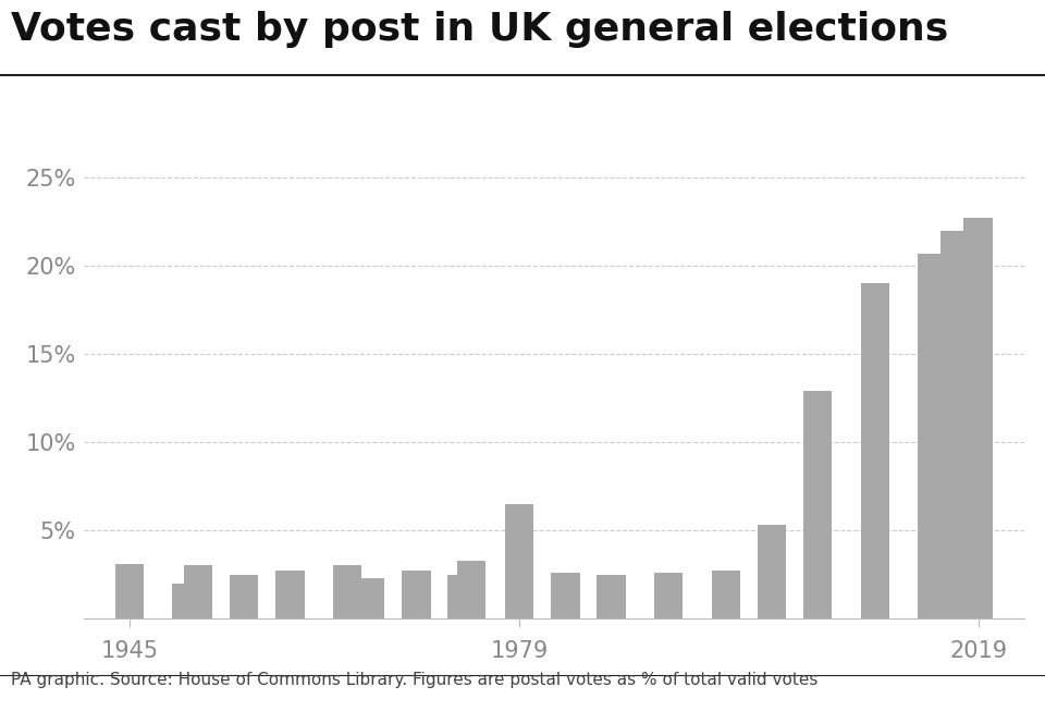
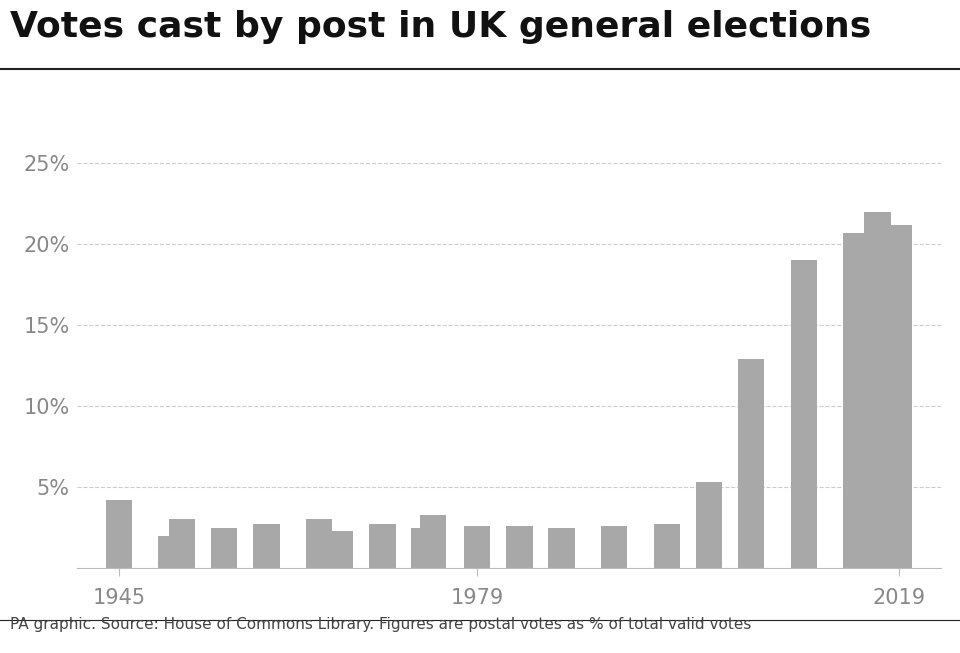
1945: 3.1% -> 4.2%
1979: 6.5% -> 2.6%
2019: 22.7% -> 21.2%
